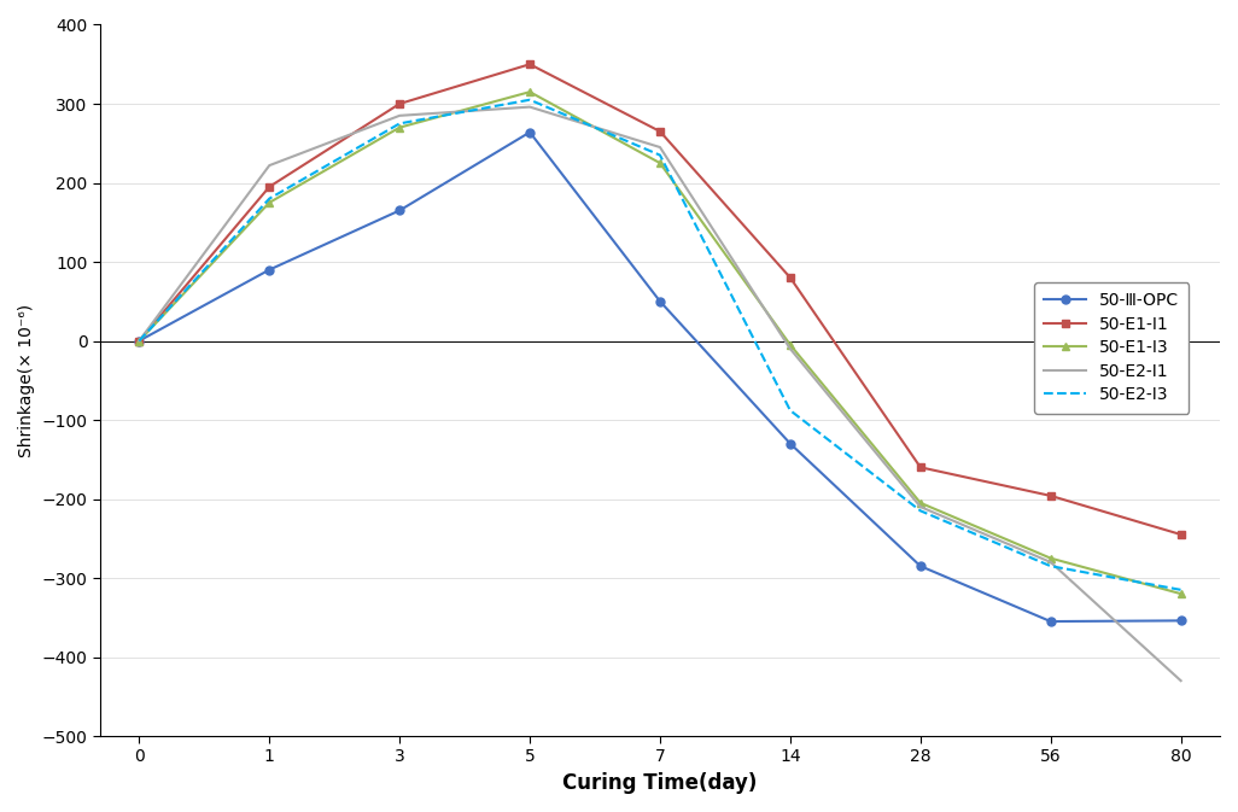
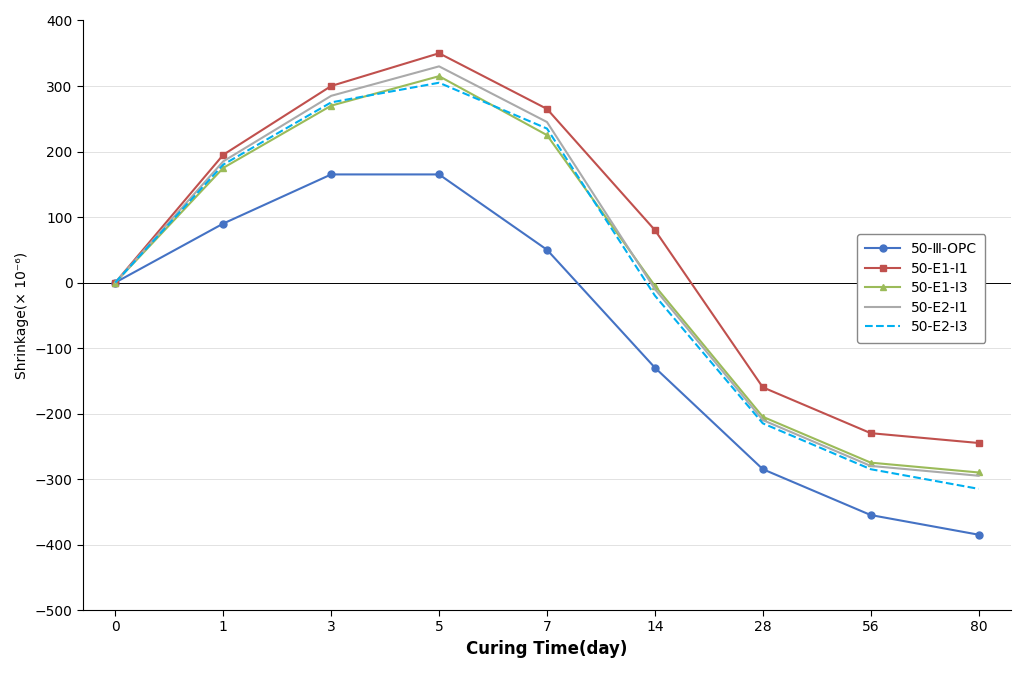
50-E2-I1/1: 222 -> 185
50-Ⅲ-OPC/5: 264 -> 165
50-E2-I1/5: 296 -> 330
50-E2-I3/14: -88 -> -20
50-E1-I1/56: -196 -> -230
50-Ⅲ-OPC/80: -354 -> -385
50-E1-I3/80: -320 -> -290
50-E2-I1/80: -430 -> -295
